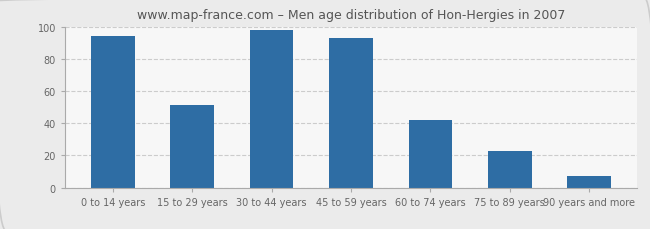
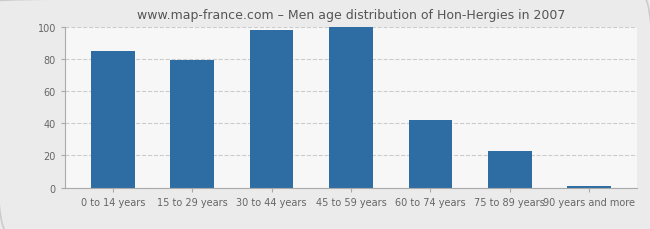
0 to 14 years: 94 -> 85
15 to 29 years: 51 -> 79
45 to 59 years: 93 -> 100
90 years and more: 7 -> 1
